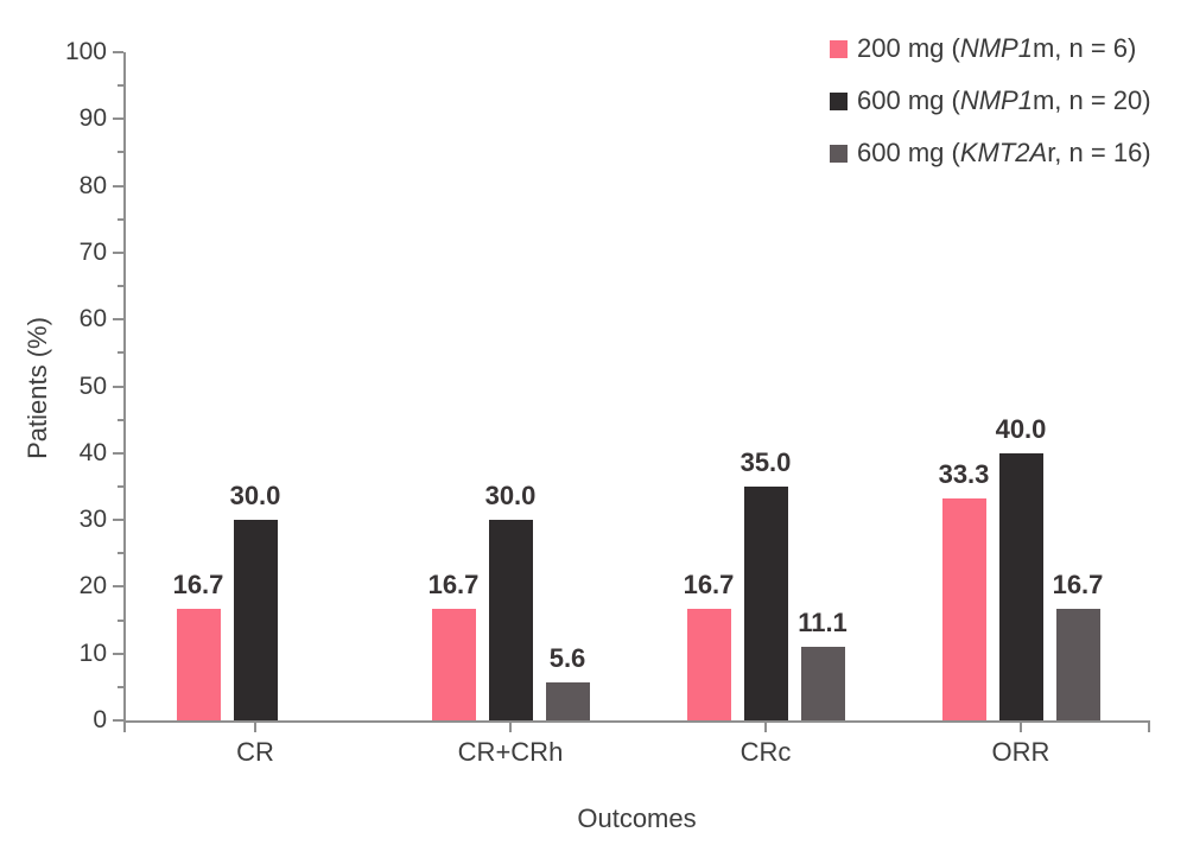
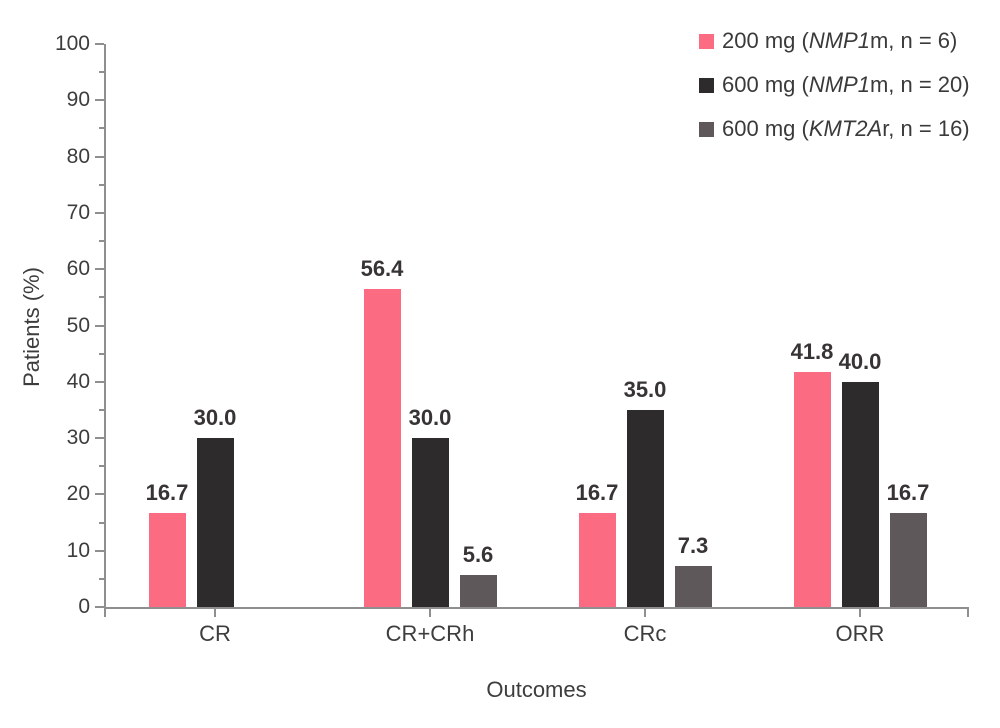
200 mg (NMP1m, n = 6)/CR+CRh: 16.7 -> 56.4
600 mg (KMT2Ar, n = 16)/CRc: 11.1 -> 7.3
200 mg (NMP1m, n = 6)/ORR: 33.3 -> 41.8
